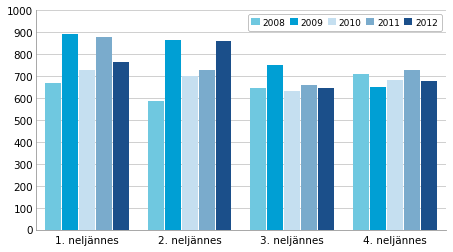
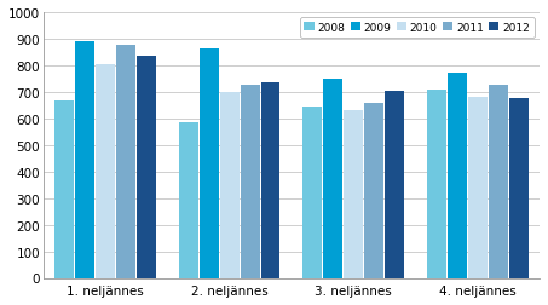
2010/1. neljännes: 725 -> 805
2012/1. neljännes: 765 -> 835
2012/2. neljännes: 860 -> 735
2012/3. neljännes: 645 -> 705
2009/4. neljännes: 650 -> 770
